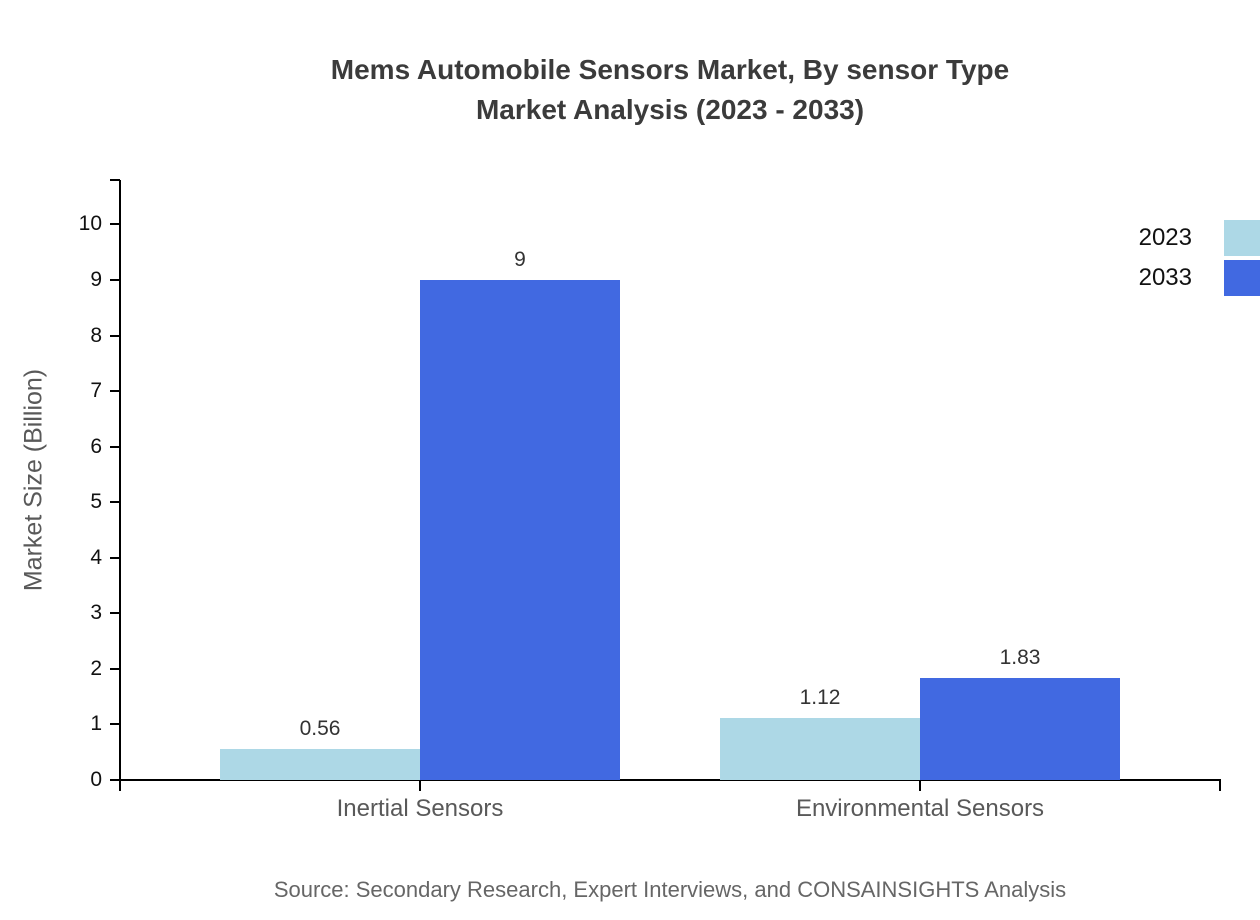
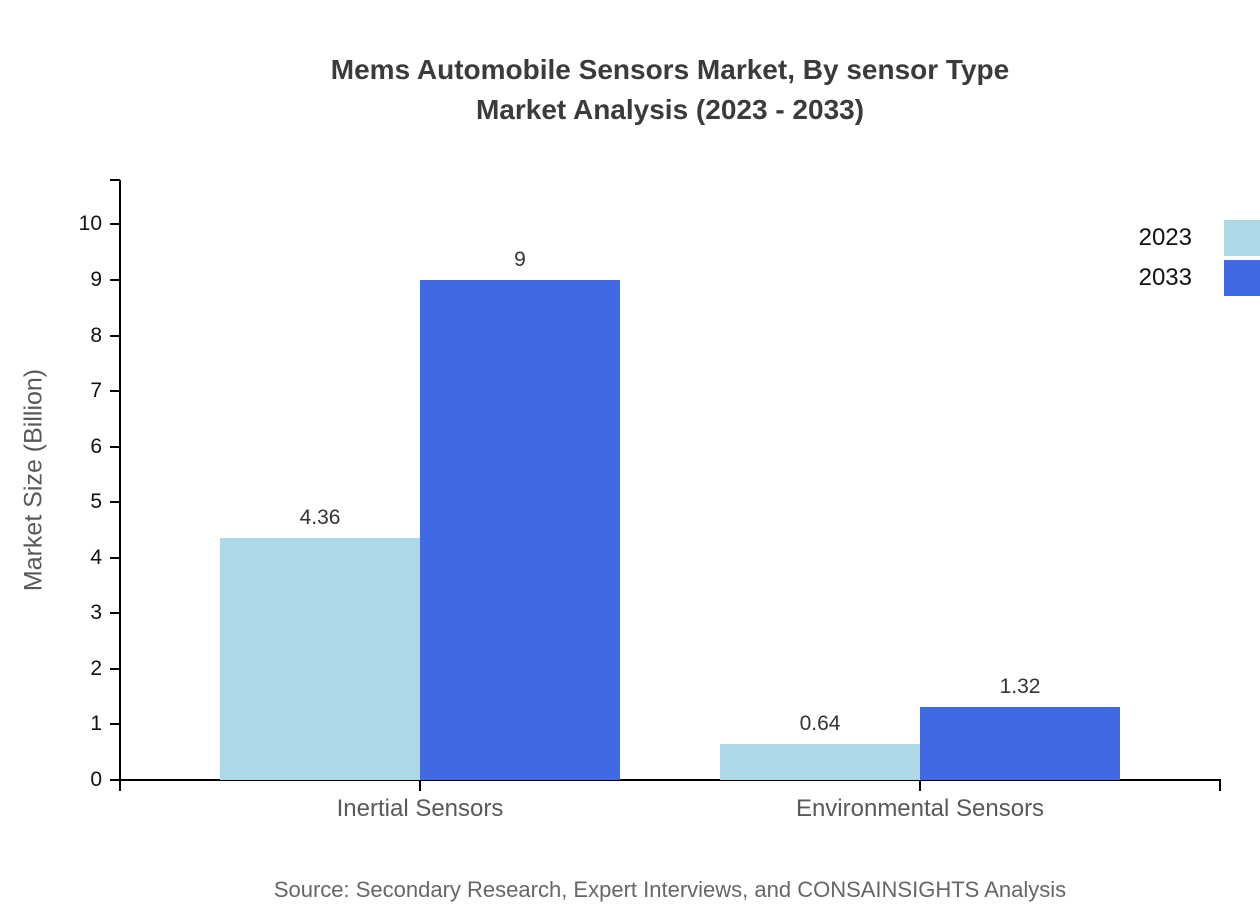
2023/Inertial Sensors: 0.56 -> 4.36
2023/Environmental Sensors: 1.12 -> 0.64
2033/Environmental Sensors: 1.83 -> 1.32
